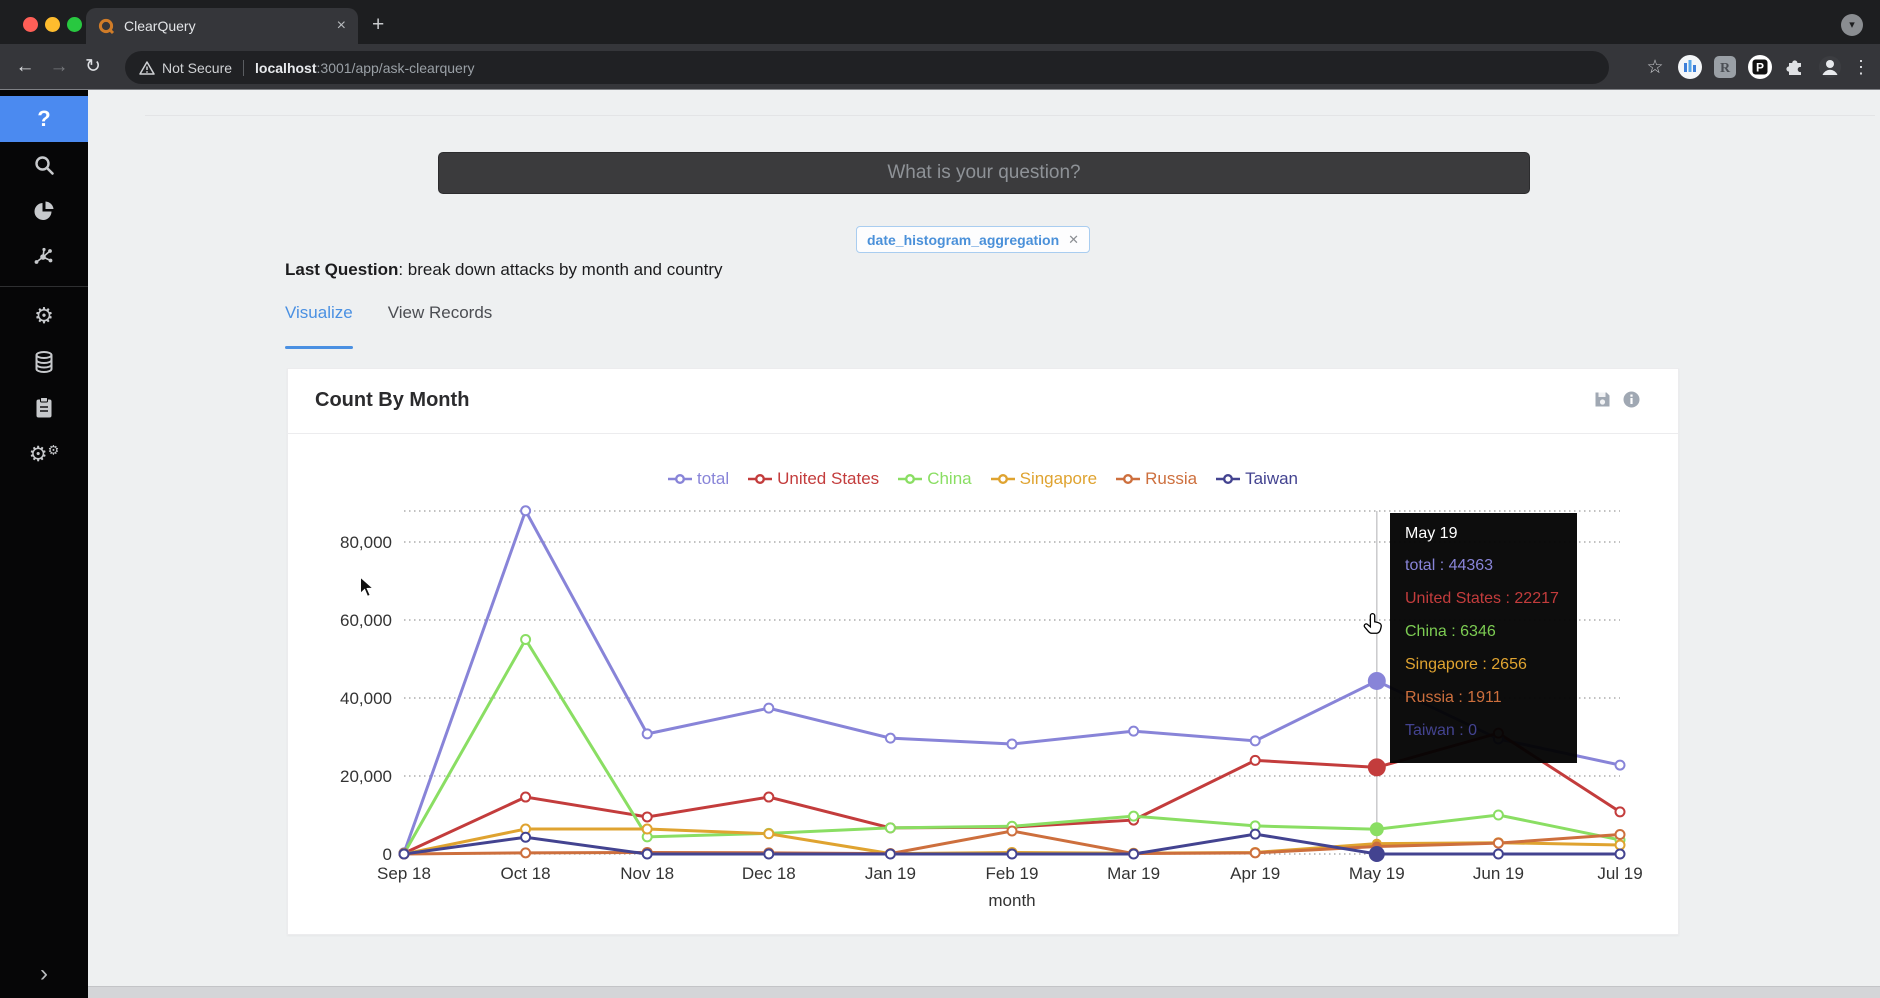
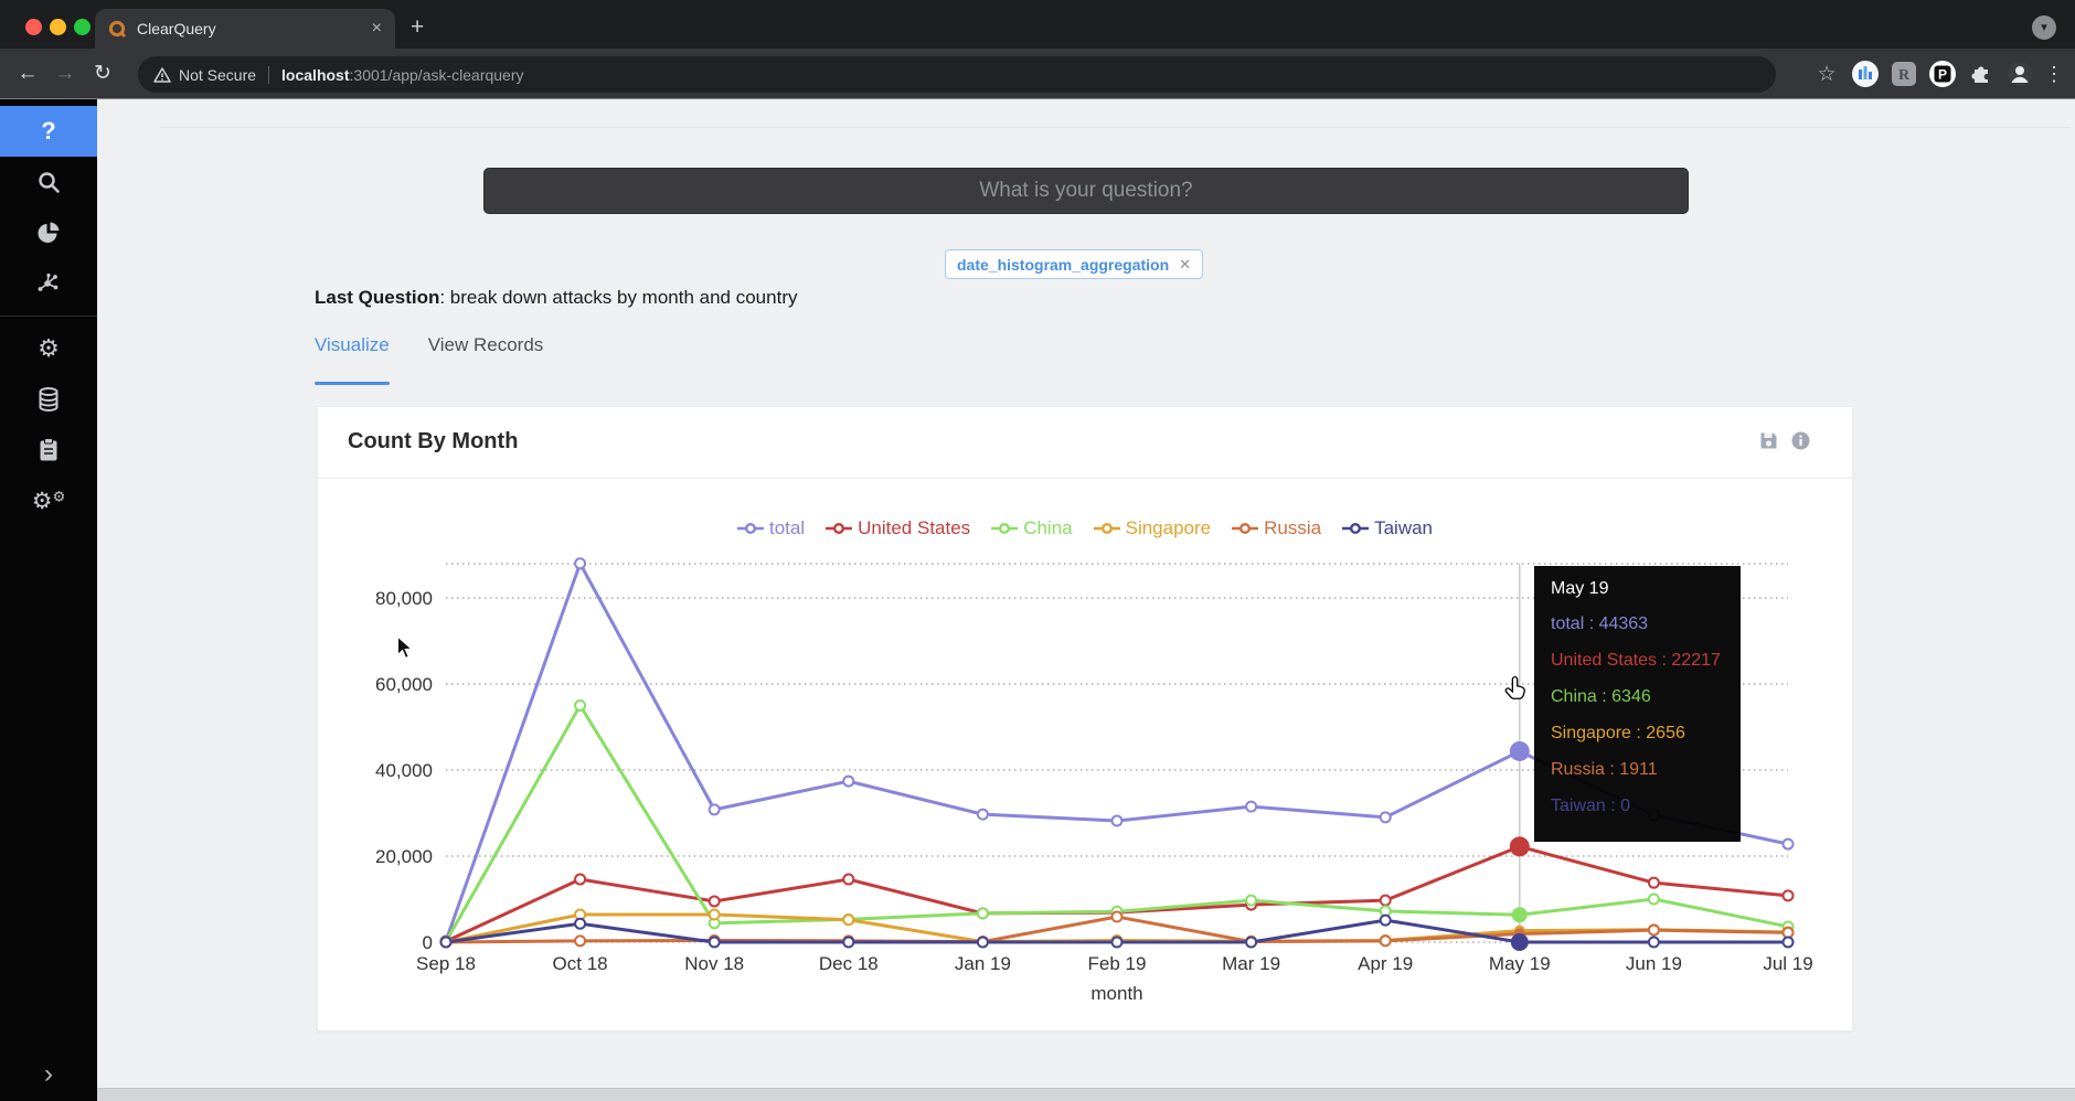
United States/Apr 19: 24000 -> 10000
United States/Jun 19: 31000 -> 14000
Russia/Jul 19: 5000 -> 2000
